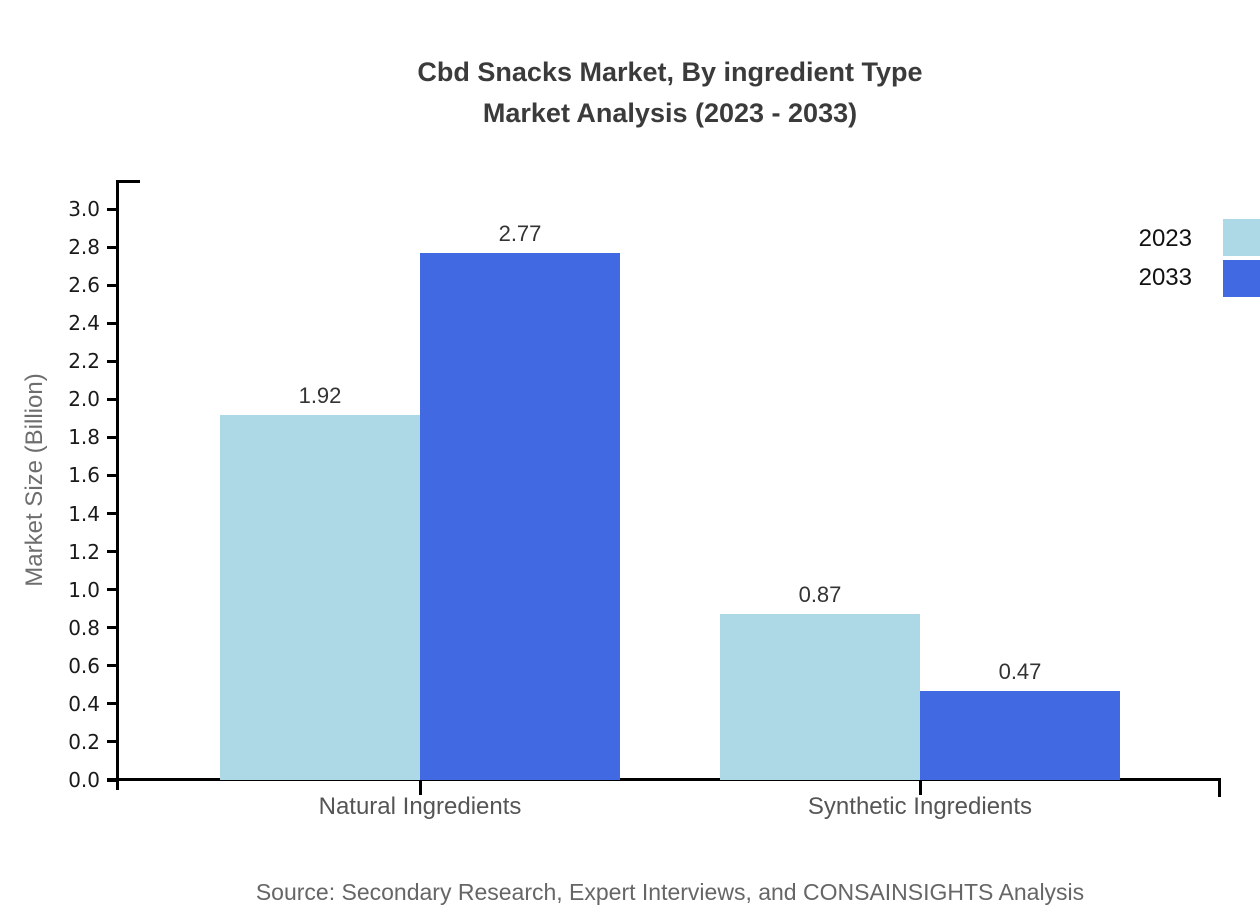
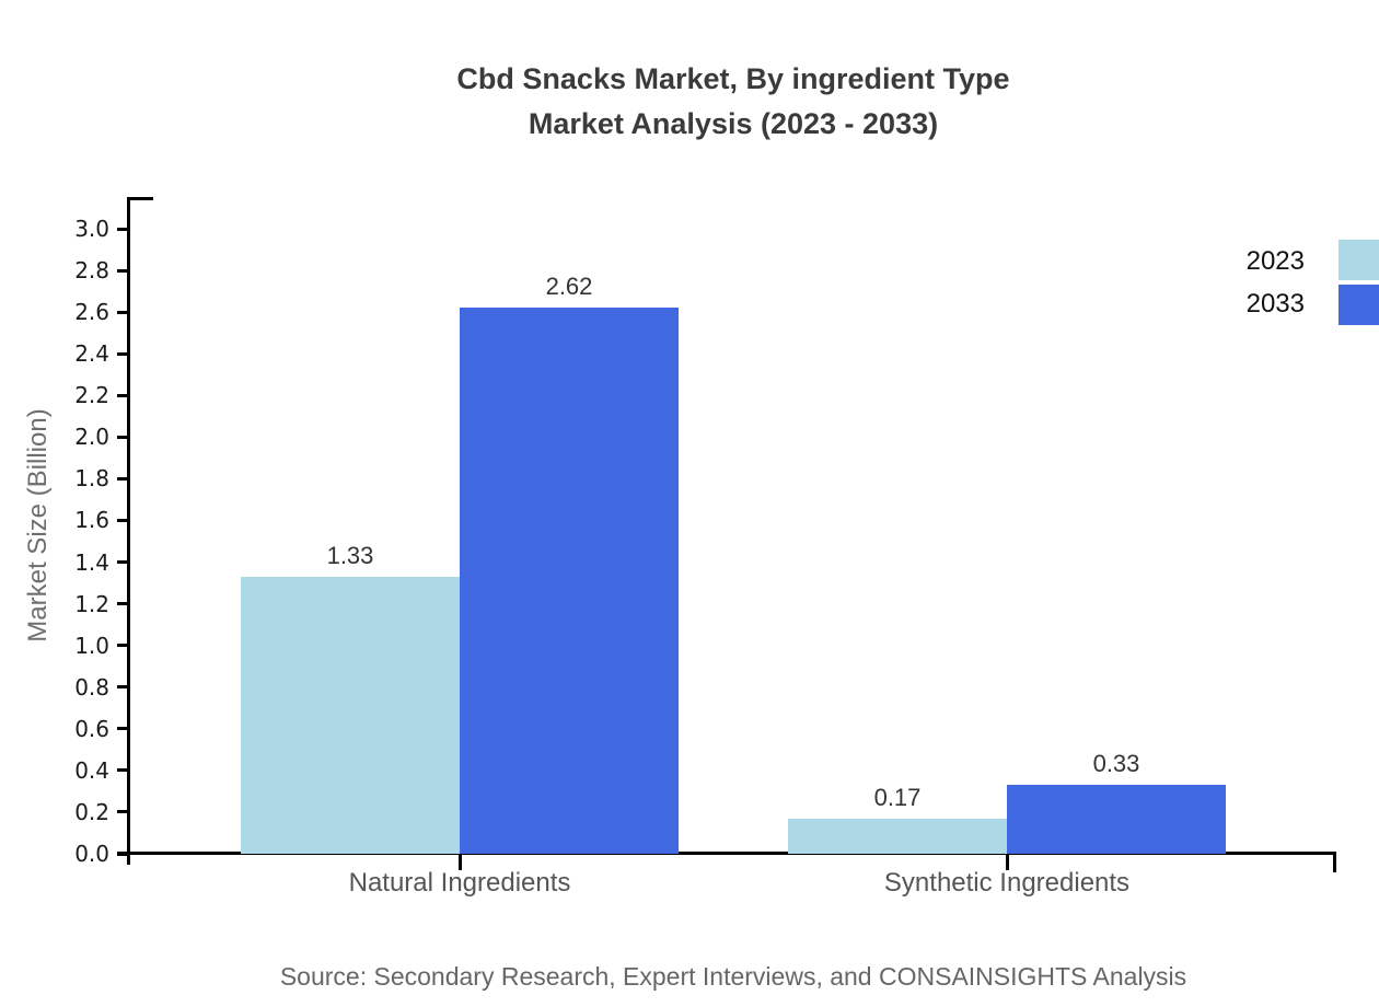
2023/Natural Ingredients: 1.92 -> 1.33
2033/Natural Ingredients: 2.77 -> 2.62
2023/Synthetic Ingredients: 0.87 -> 0.17
2033/Synthetic Ingredients: 0.47 -> 0.33
